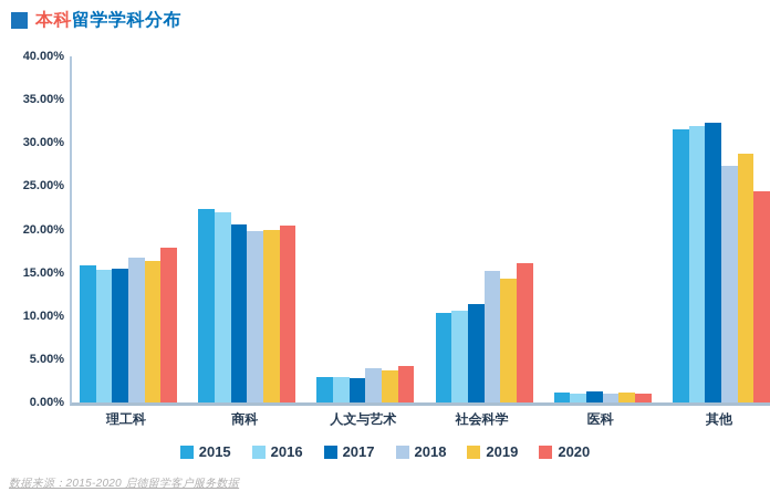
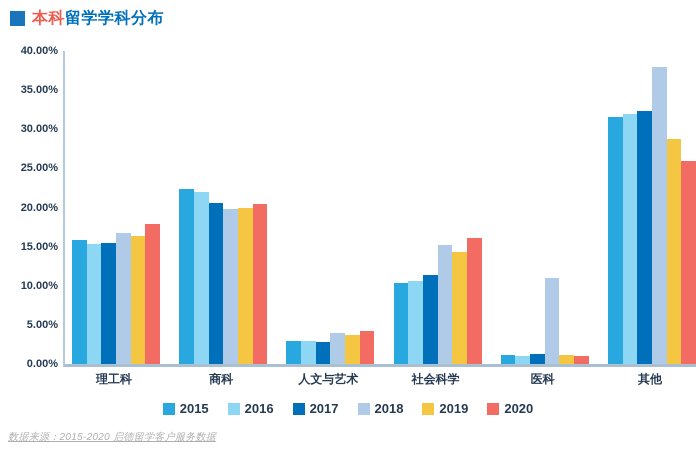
2018/医科: 1% -> 11%
2018/其他: 27% -> 38%
2020/其他: 24% -> 26%
